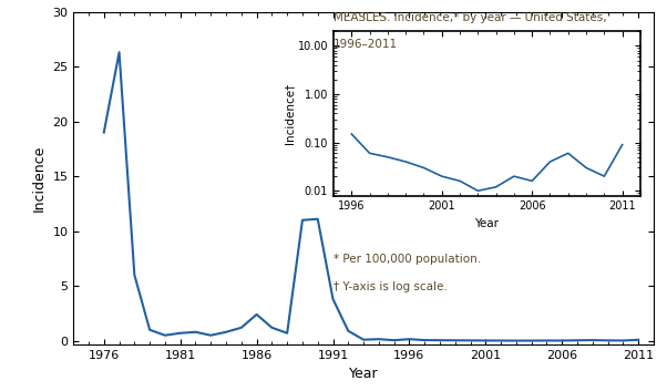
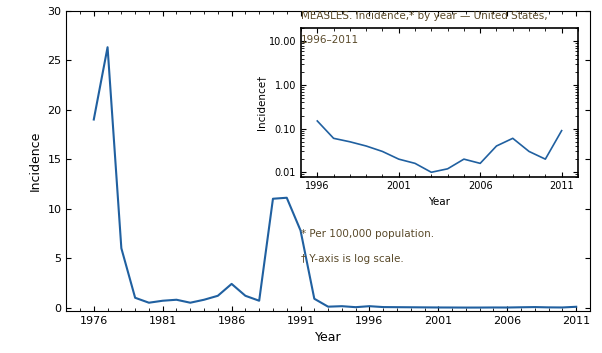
1991: 3.8 -> 7.8
